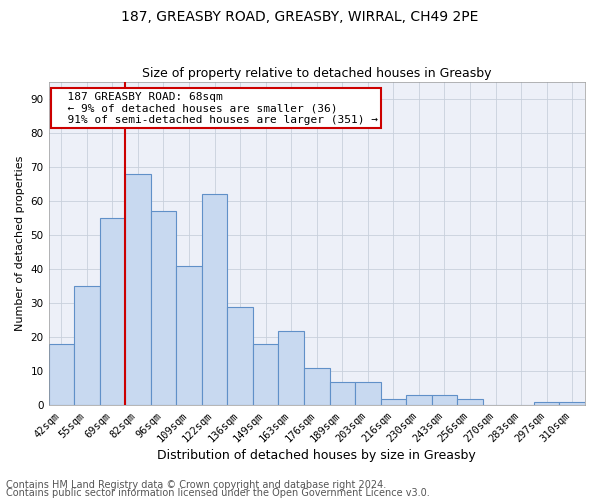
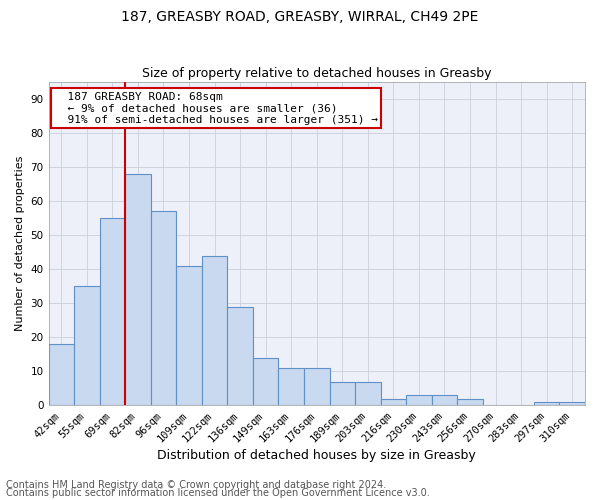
122sqm: 62 -> 44
149sqm: 18 -> 14
163sqm: 22 -> 11
